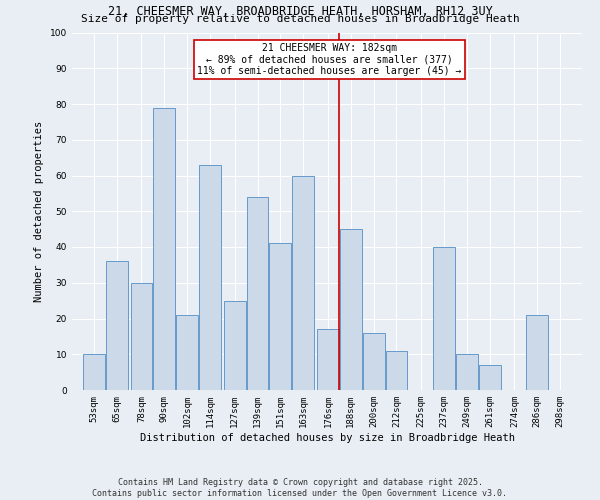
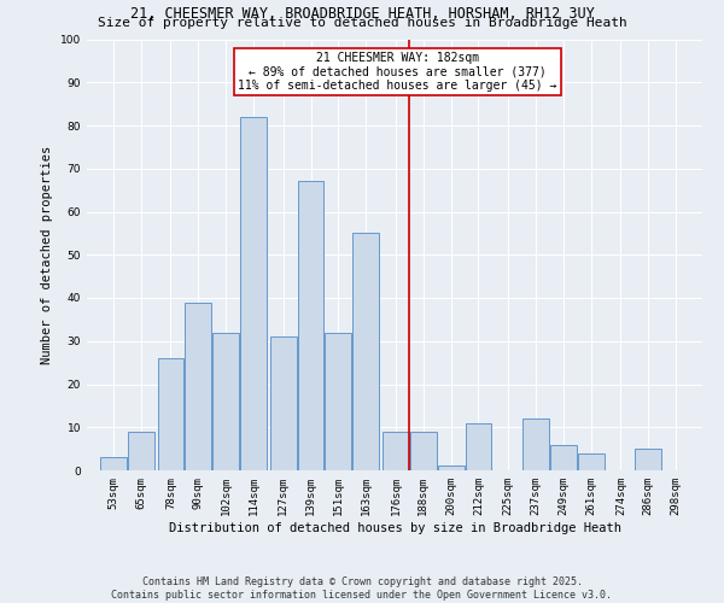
53sqm: 10 -> 3
65sqm: 36 -> 9
78sqm: 30 -> 26
90sqm: 79 -> 39
102sqm: 21 -> 32
114sqm: 63 -> 82
127sqm: 25 -> 31
139sqm: 54 -> 67
151sqm: 41 -> 32
163sqm: 60 -> 55
176sqm: 17 -> 9
188sqm: 45 -> 9
200sqm: 16 -> 1
237sqm: 40 -> 12
249sqm: 10 -> 6
261sqm: 7 -> 4
286sqm: 21 -> 5
